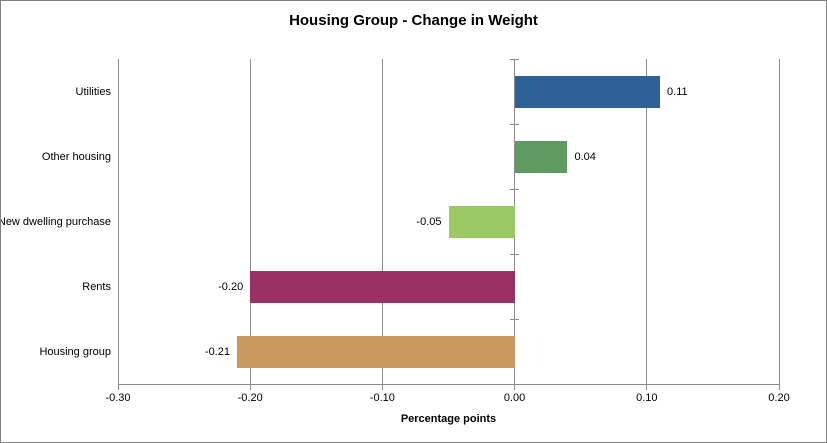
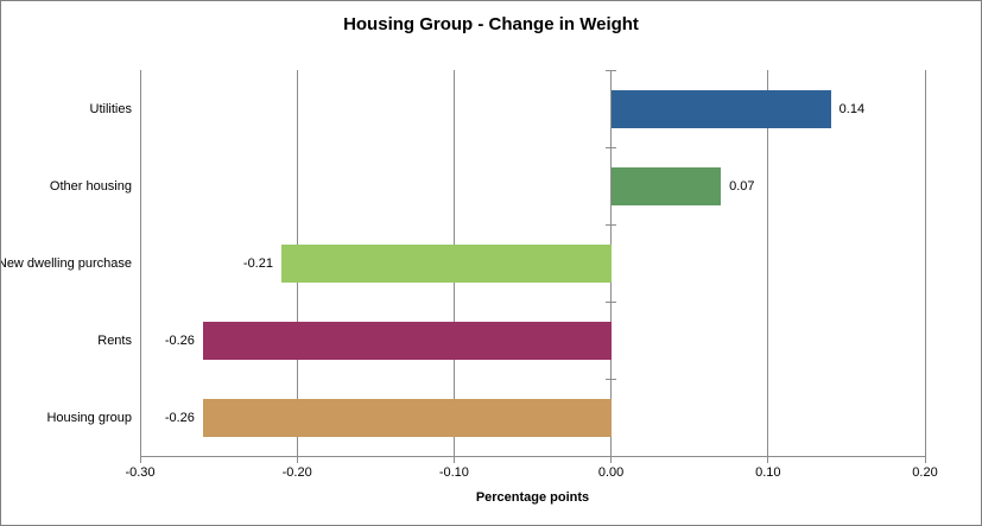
Utilities: 0.11 -> 0.14
Other housing: 0.04 -> 0.07
New dwelling purchase: -0.05 -> -0.21
Rents: -0.20 -> -0.26
Housing group: -0.21 -> -0.26
